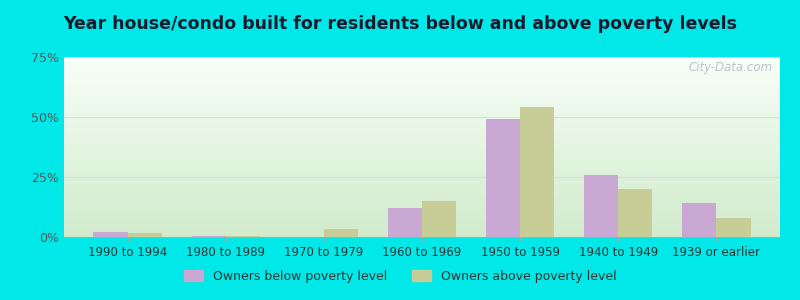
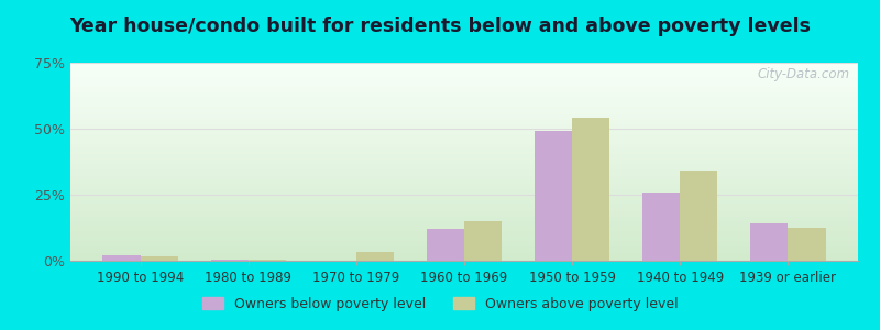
Owners above poverty level/1940 to 1949: 20.0% -> 34.0%
Owners above poverty level/1939 or earlier: 8.0% -> 12.5%
